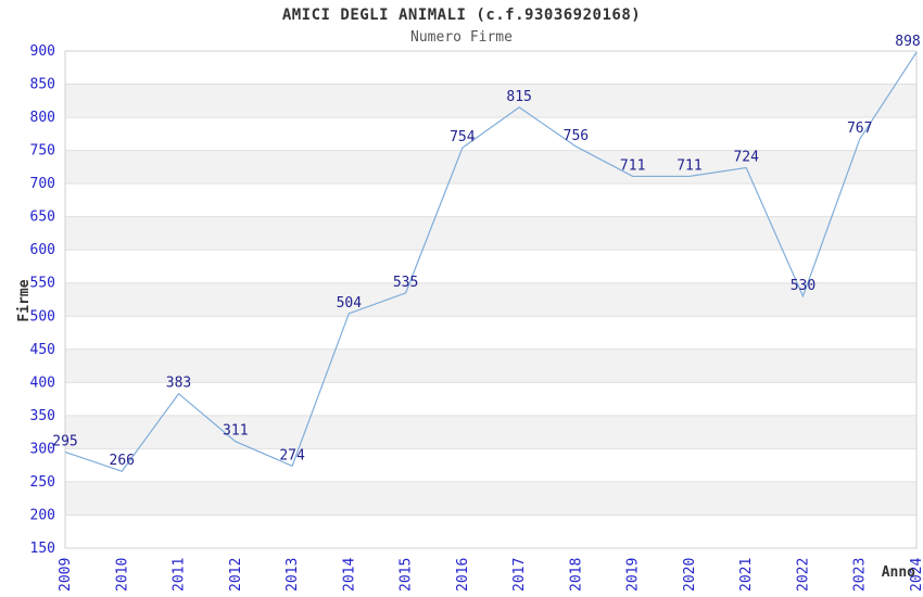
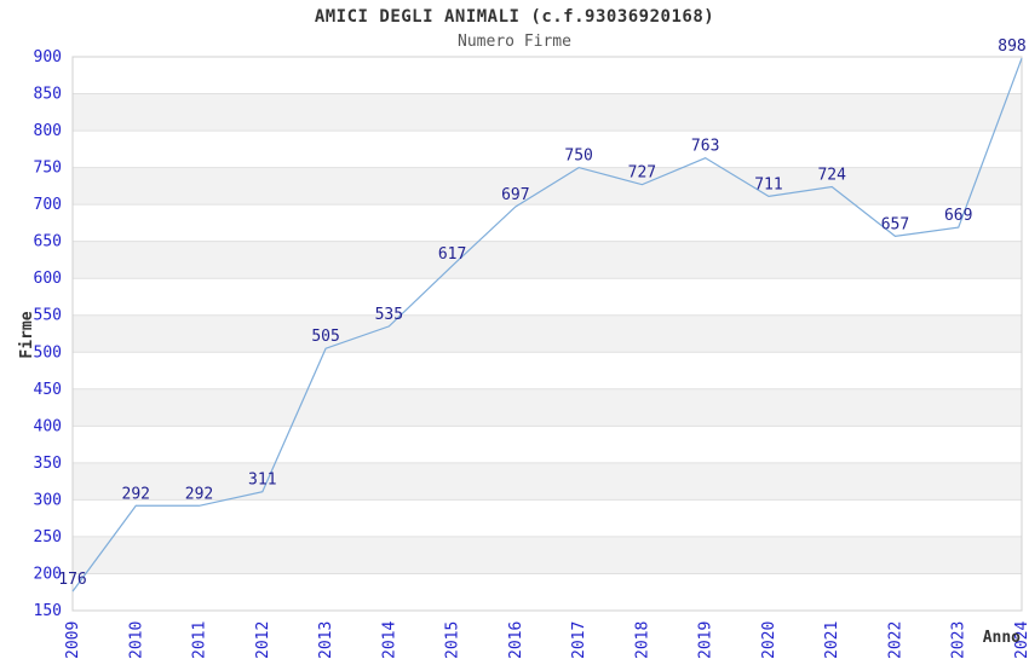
2009: 295 -> 176
2010: 266 -> 292
2011: 383 -> 292
2013: 274 -> 505
2014: 504 -> 535
2015: 535 -> 617
2016: 754 -> 697
2017: 815 -> 750
2018: 756 -> 727
2019: 711 -> 763
2022: 530 -> 657
2023: 767 -> 669
